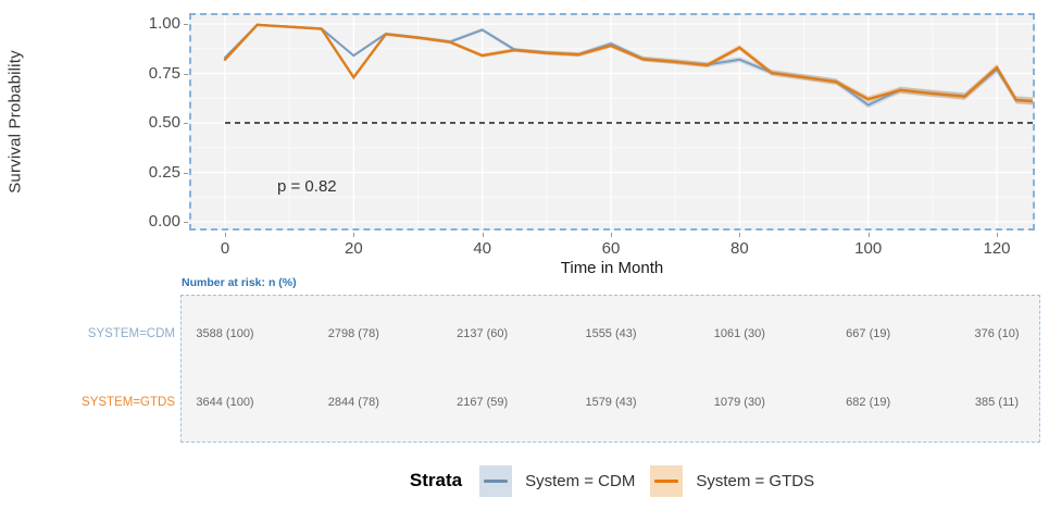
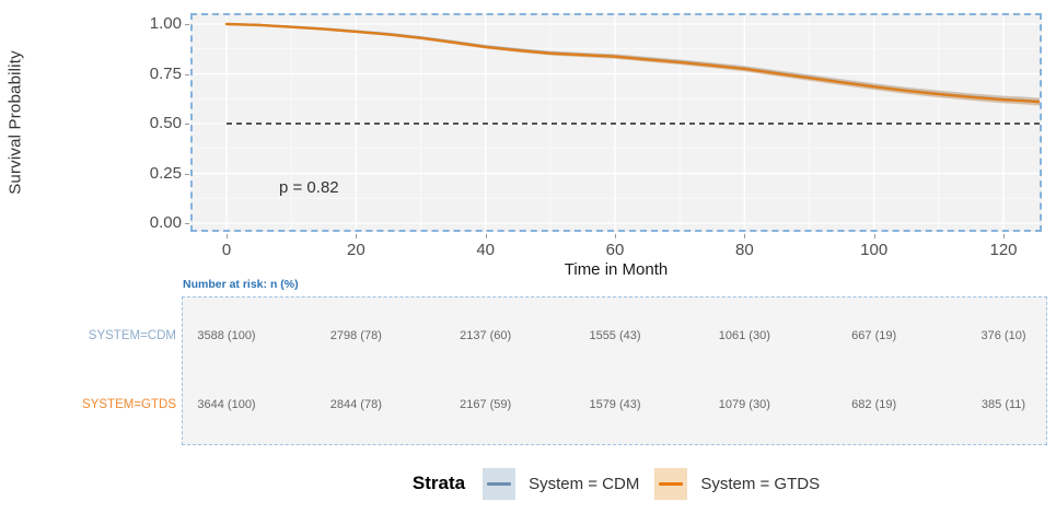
System = CDM/0: 0.83 -> 1.00
System = GTDS/0: 0.82 -> 1.00
System = CDM/20: 0.84 -> 0.96
System = GTDS/20: 0.73 -> 0.96
System = CDM/40: 0.97 -> 0.89
System = GTDS/40: 0.84 -> 0.89
System = CDM/60: 0.90 -> 0.84
System = GTDS/60: 0.89 -> 0.84
System = CDM/80: 0.82 -> 0.78
System = GTDS/80: 0.88 -> 0.78
System = CDM/100: 0.59 -> 0.69
System = GTDS/100: 0.62 -> 0.69
System = CDM/120: 0.77 -> 0.62
System = GTDS/120: 0.78 -> 0.62
